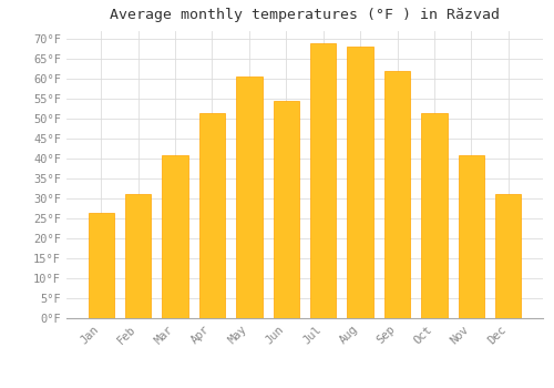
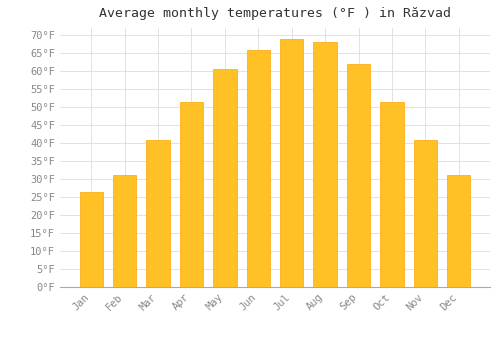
Jun: 54.5°F -> 66.0°F
